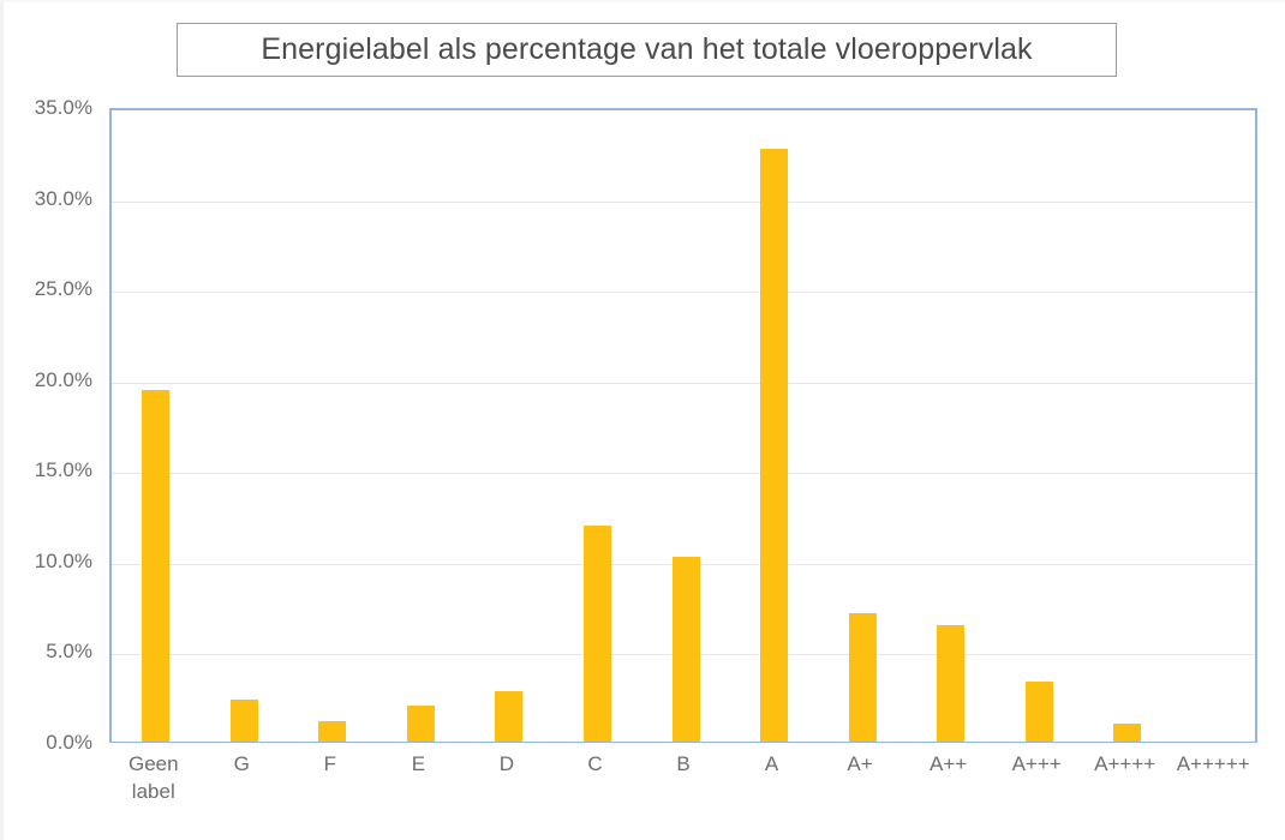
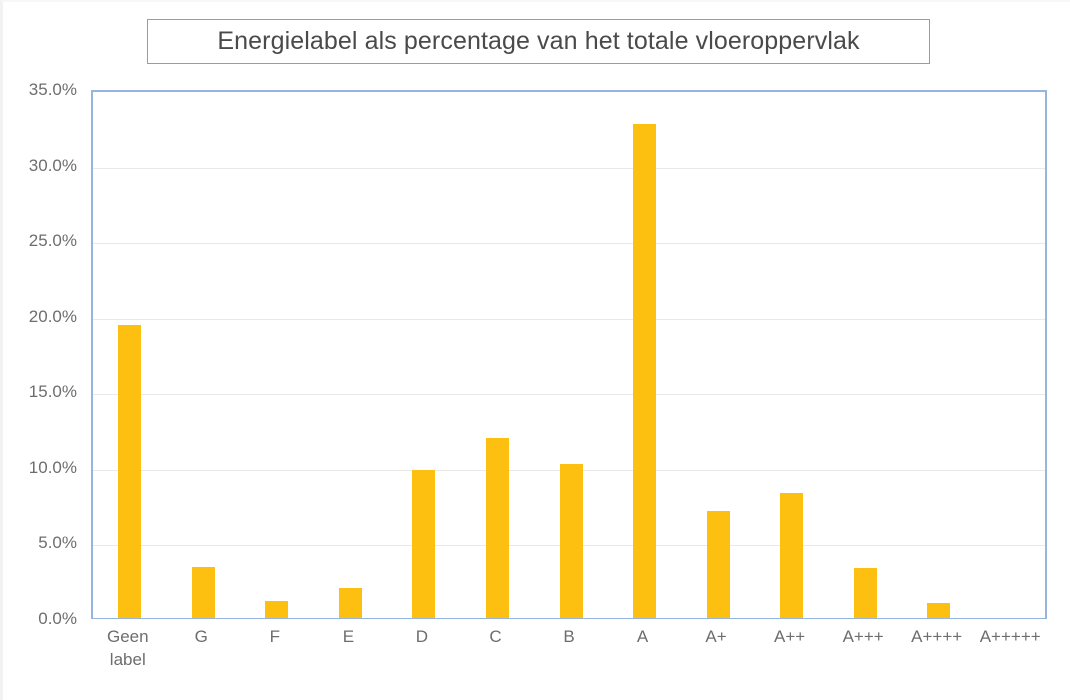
G: 2.3% -> 3.4%
D: 2.8% -> 9.8%
A++: 6.4% -> 8.3%
